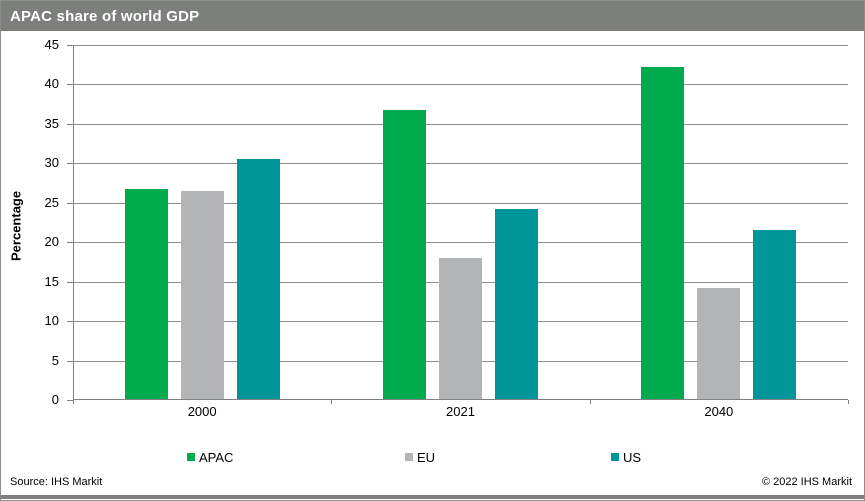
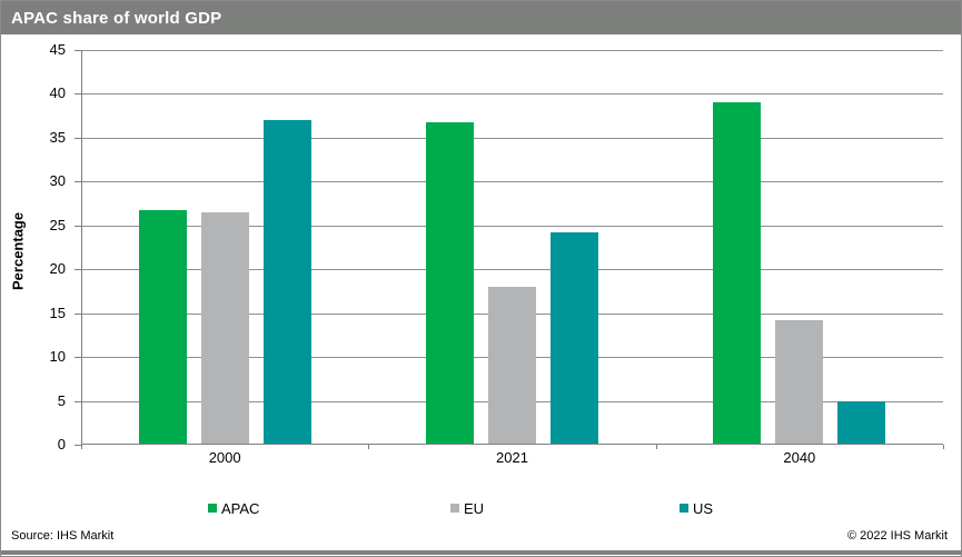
US/2000: 30 -> 37
APAC/2040: 42 -> 39
US/2040: 22 -> 5
